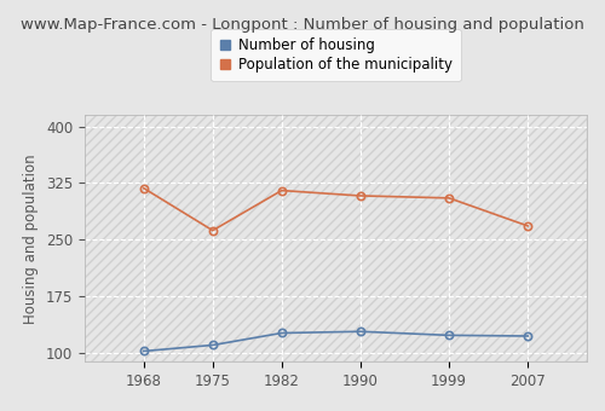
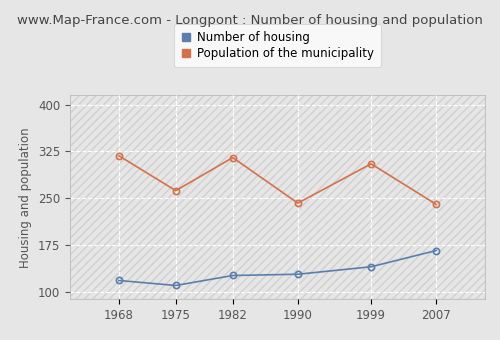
Number of housing/1968: 102 -> 118
Population of the municipality/1990: 308 -> 242
Number of housing/1999: 123 -> 140
Number of housing/2007: 122 -> 166
Population of the municipality/2007: 268 -> 240
